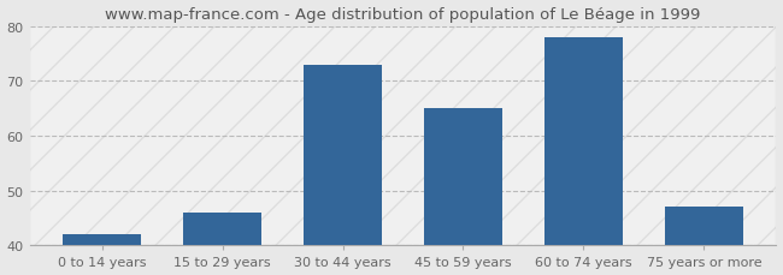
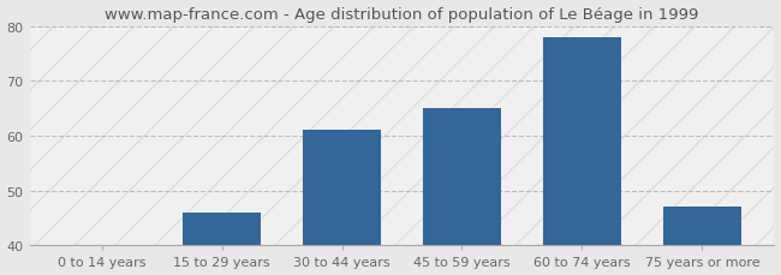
0 to 14 years: 42 -> 40
30 to 44 years: 73 -> 61
